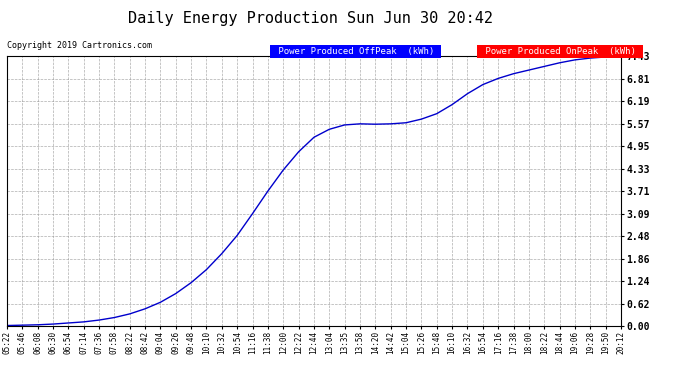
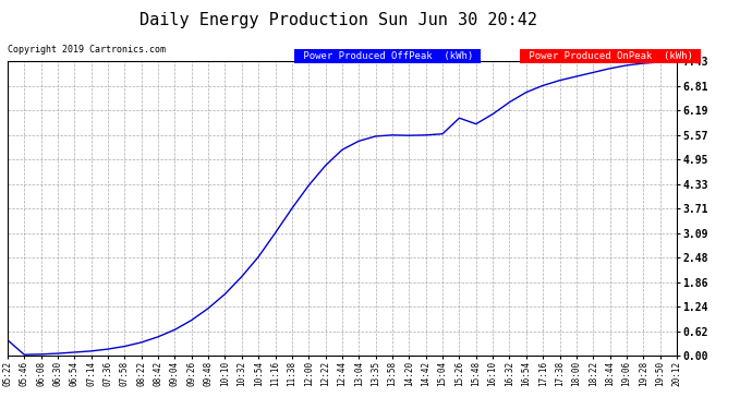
05:22: 0.02 -> 0.40
15:26: 5.70 -> 6.00
